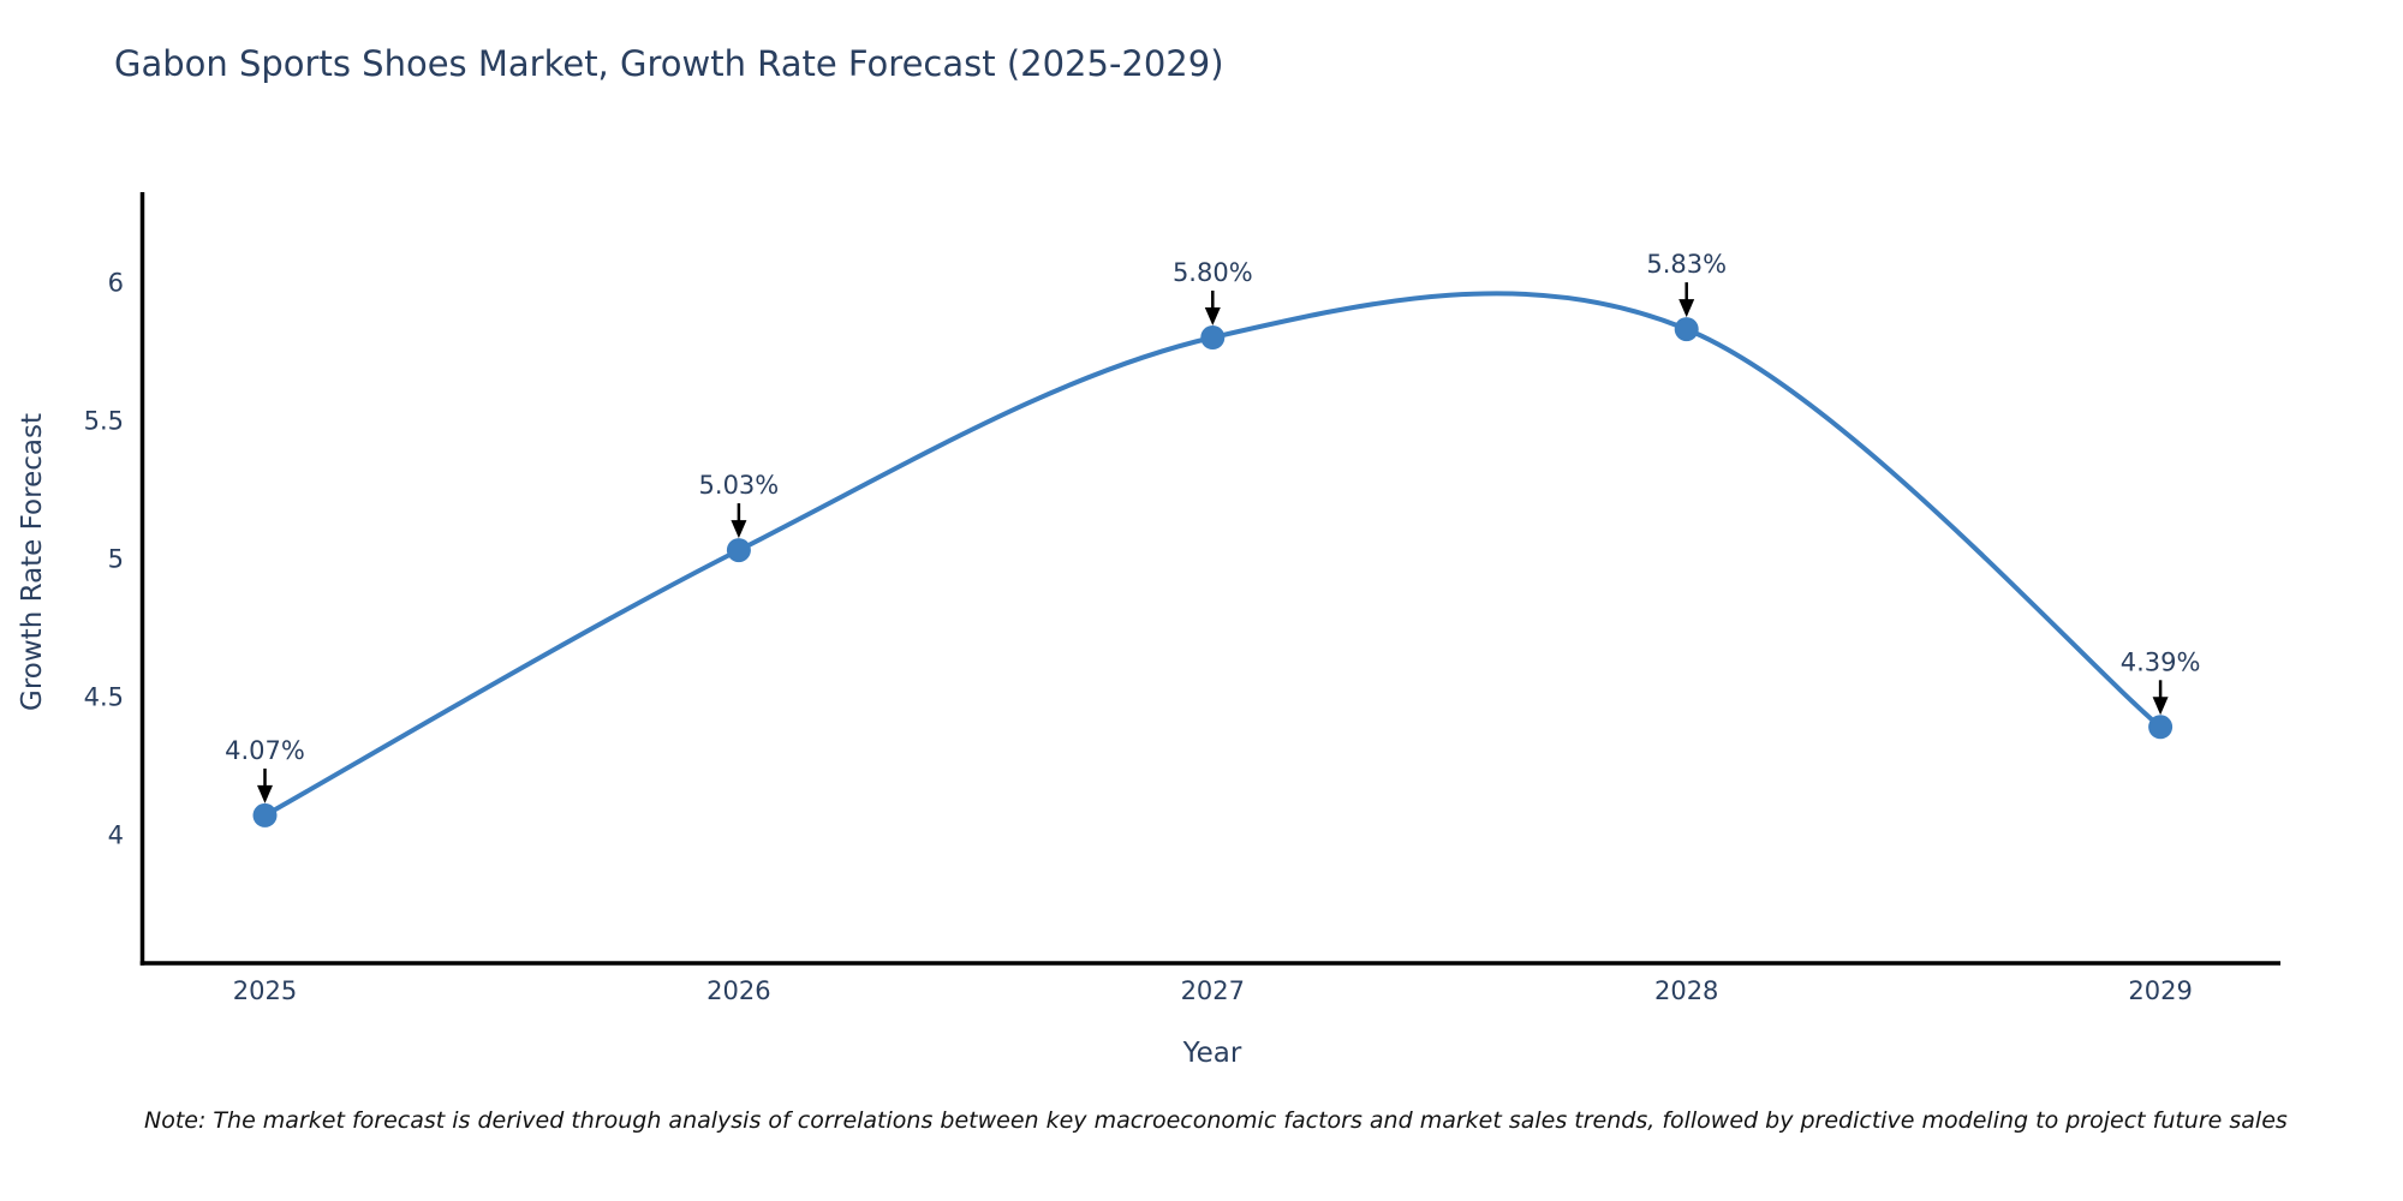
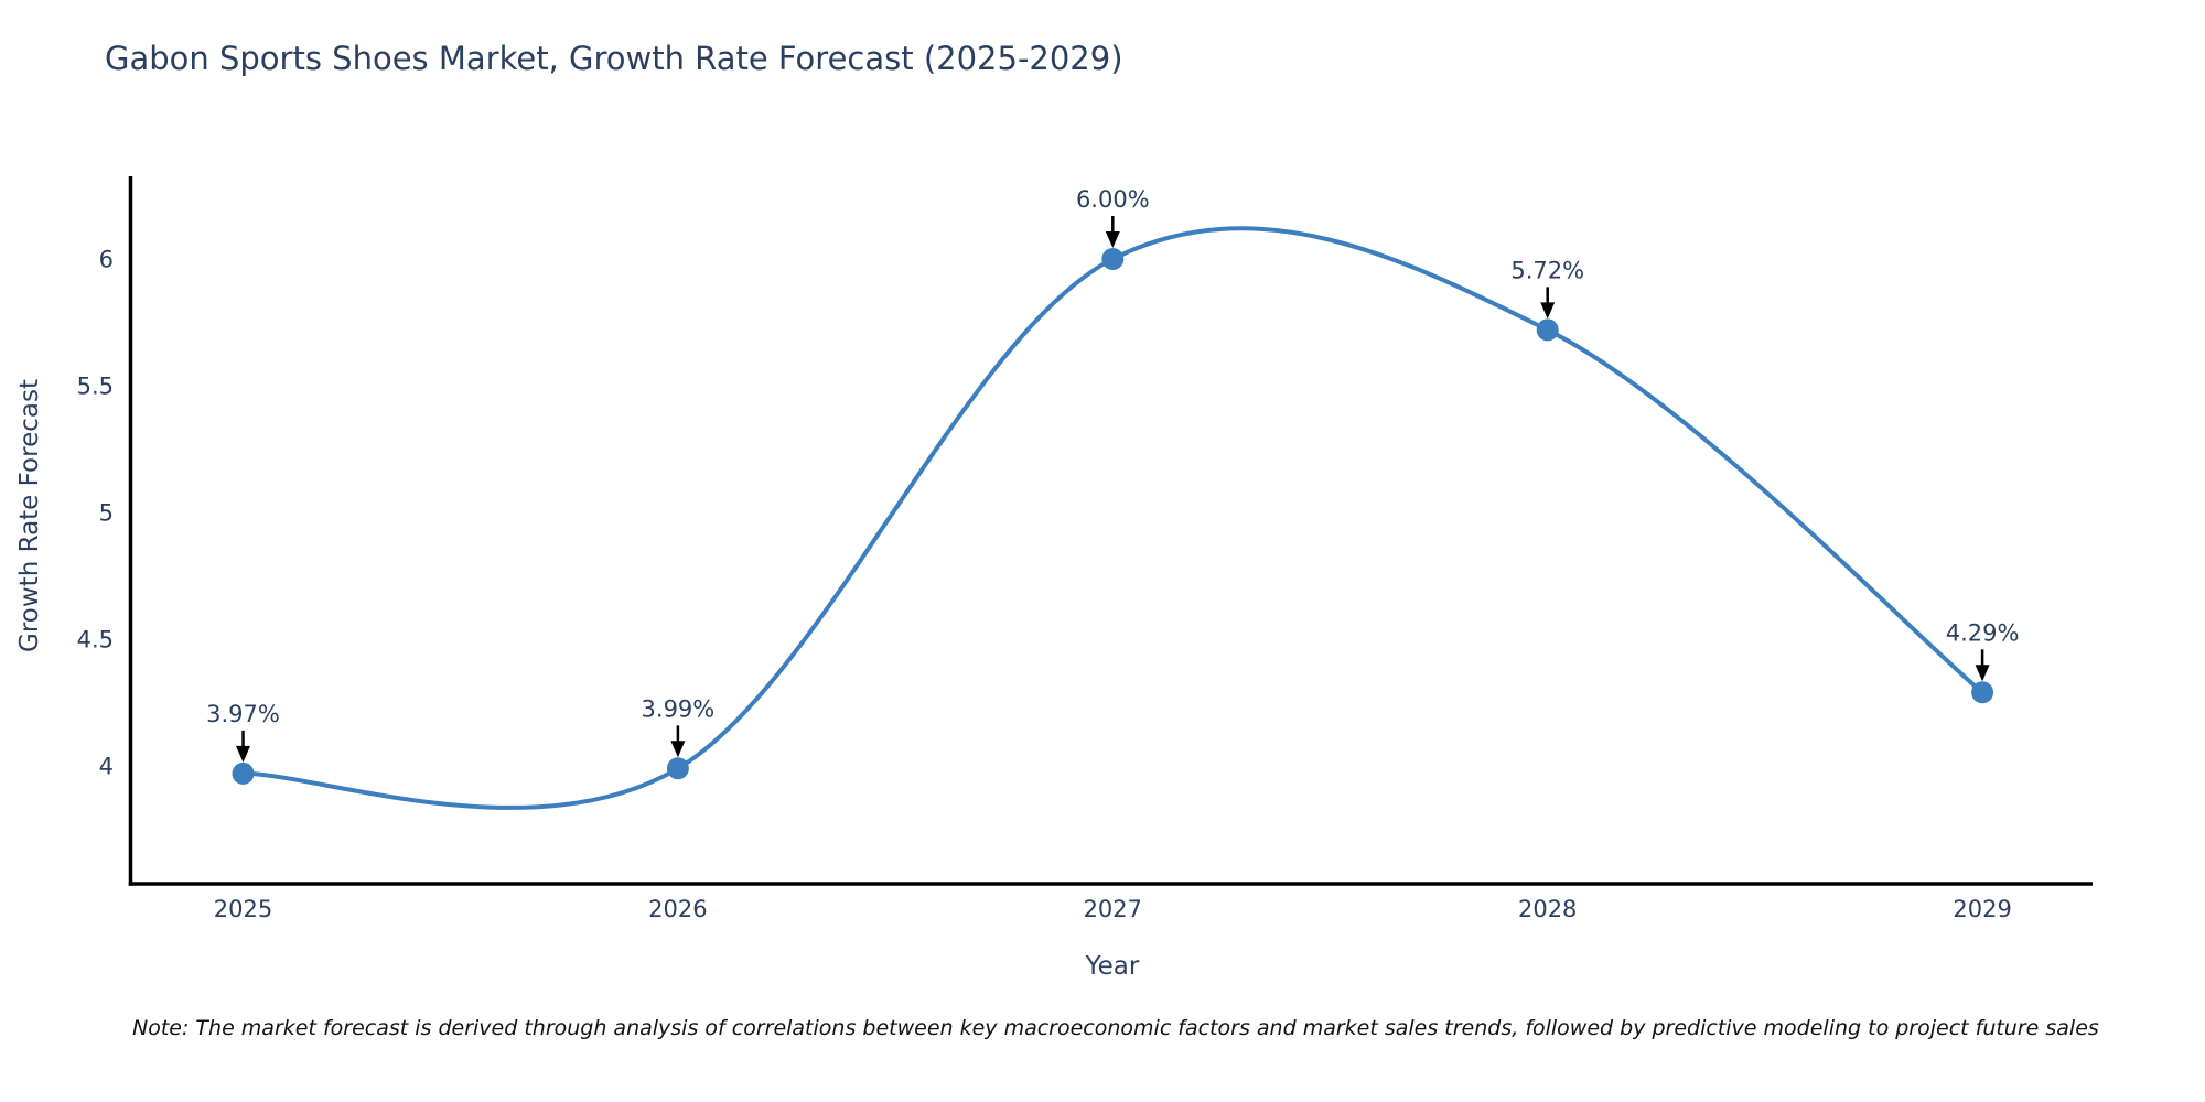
2025: 4.07% -> 3.97%
2026: 5.03% -> 3.99%
2027: 5.80% -> 6.00%
2028: 5.83% -> 5.72%
2029: 4.39% -> 4.29%
